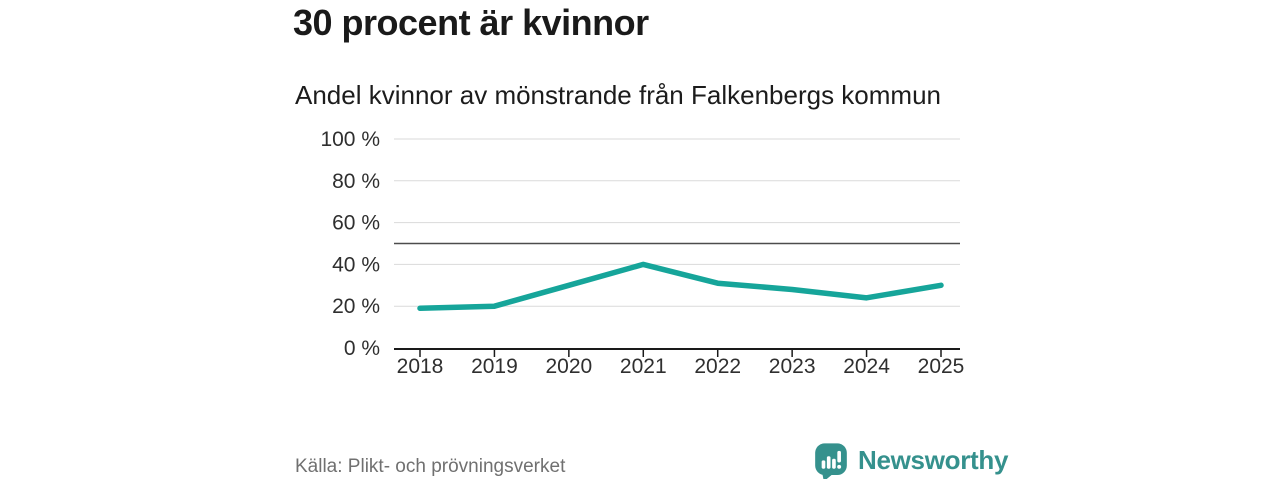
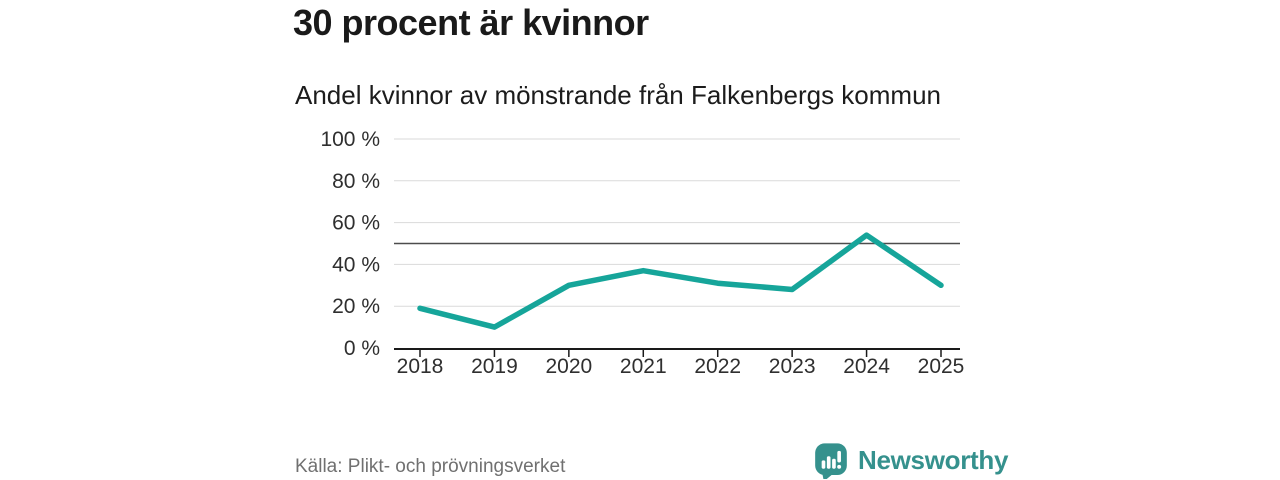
2019: 20% -> 10%
2021: 40% -> 37%
2024: 24% -> 54%
